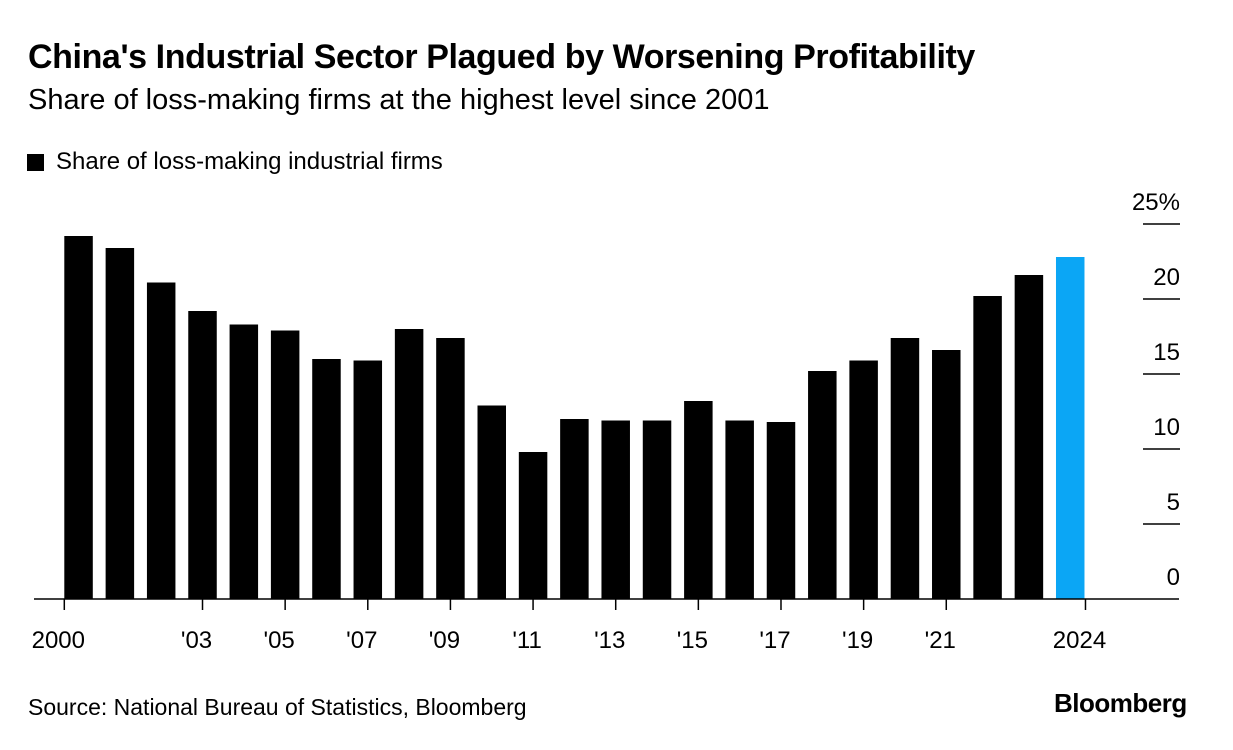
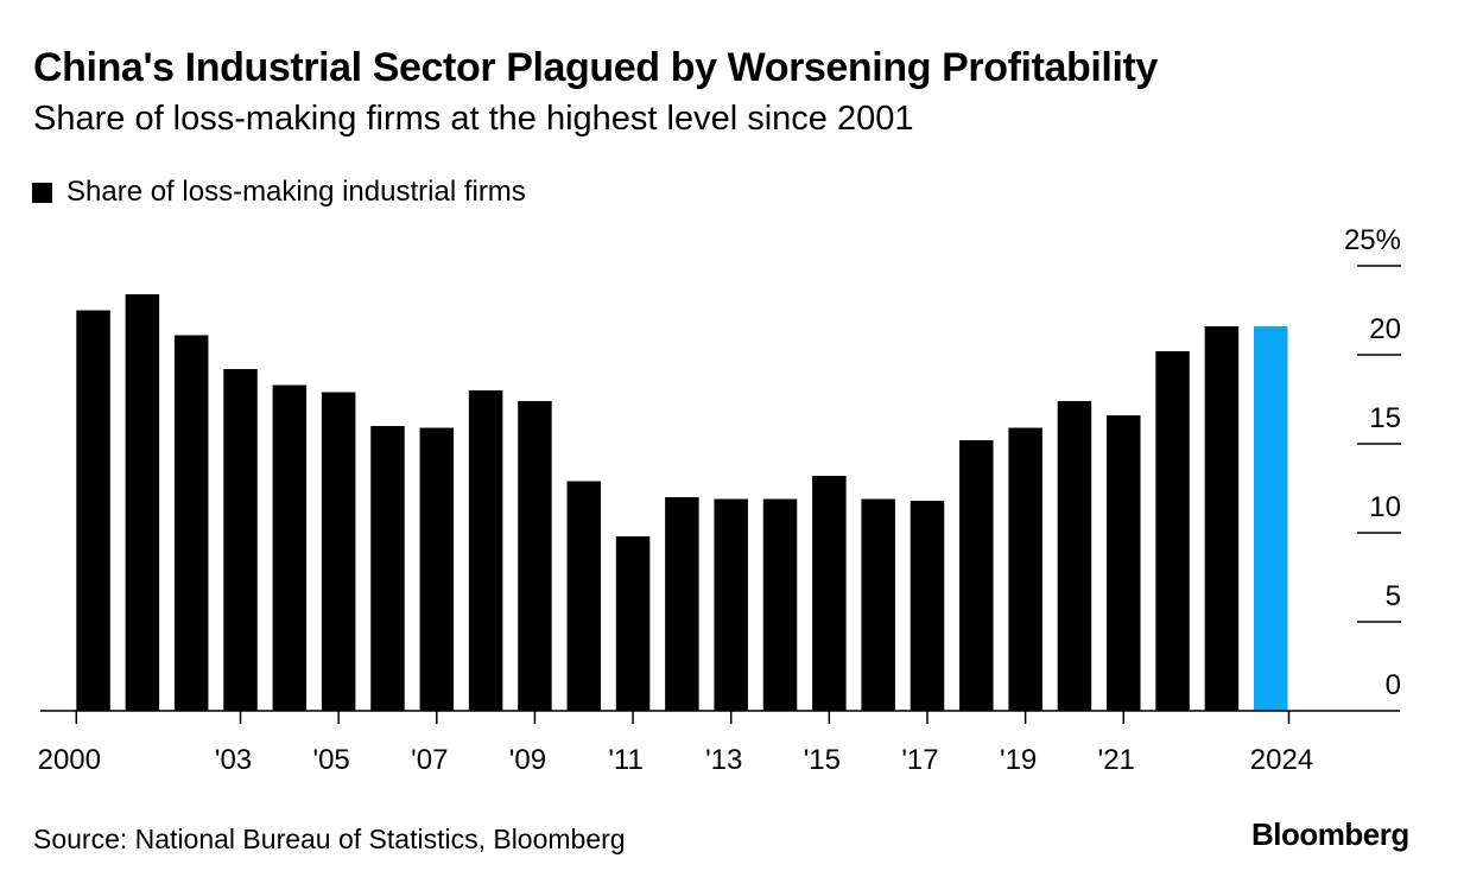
2000: 24.2% -> 22.5%
2024: 22.8% -> 21.6%
